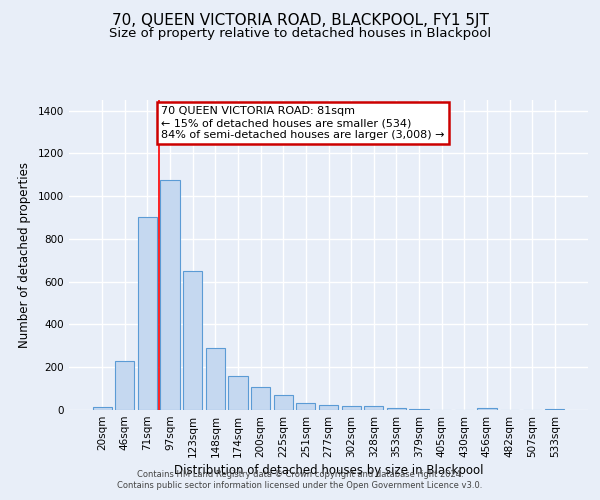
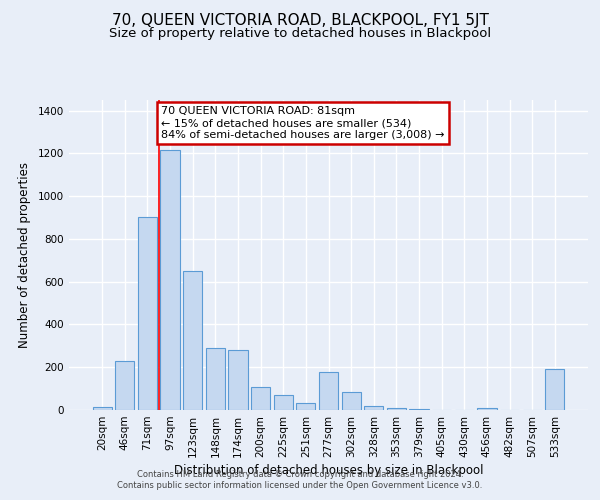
97sqm: 1075 -> 1215
174sqm: 158 -> 280
277sqm: 25 -> 180
302sqm: 20 -> 85
533sqm: 5 -> 190
